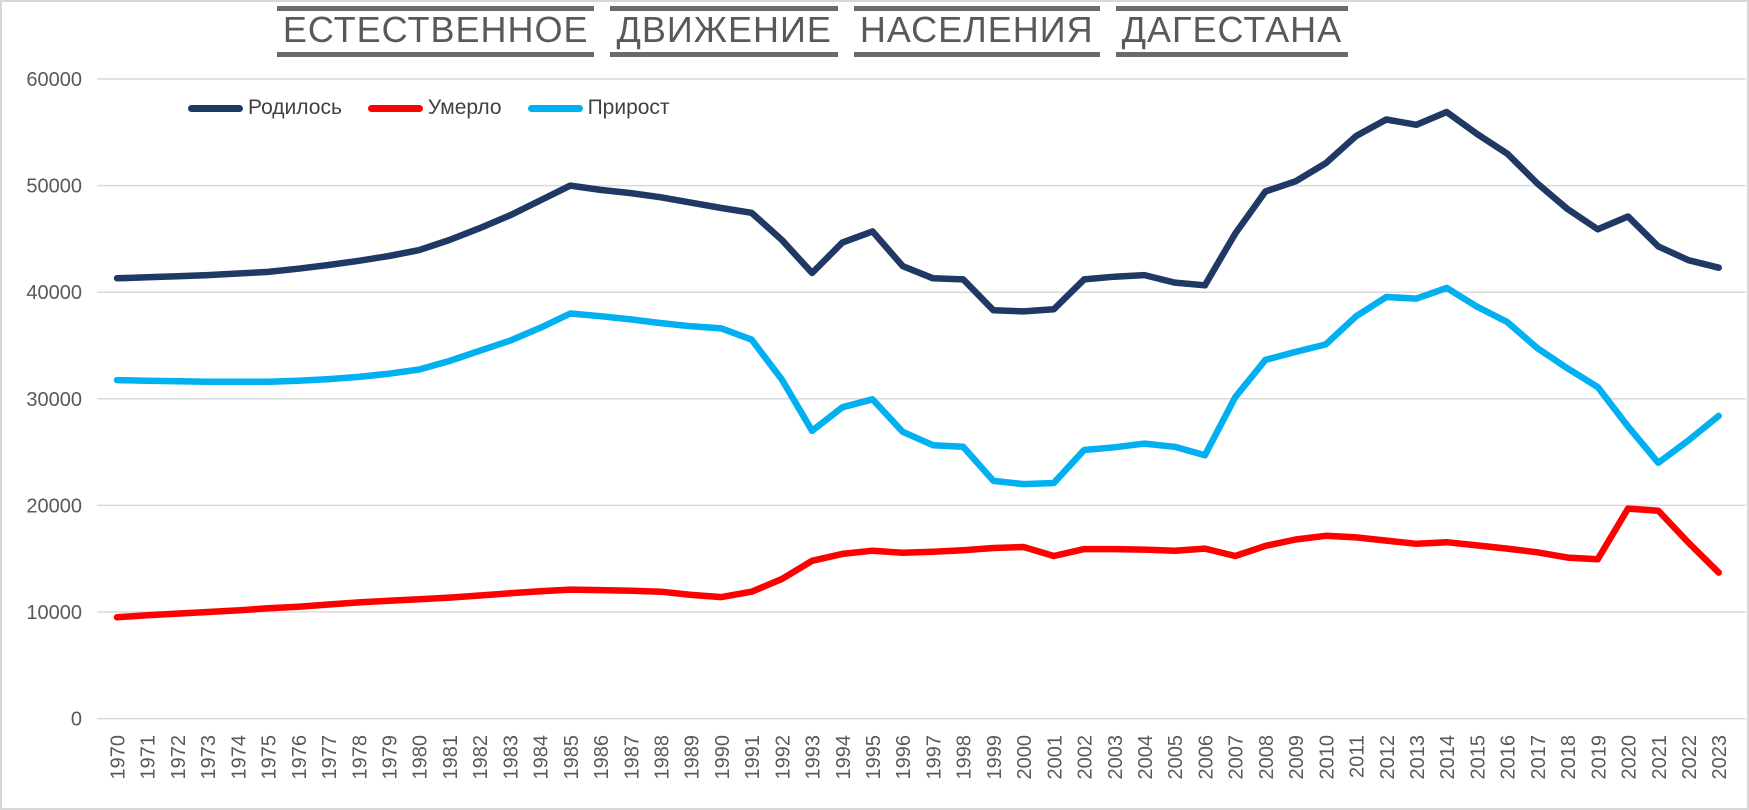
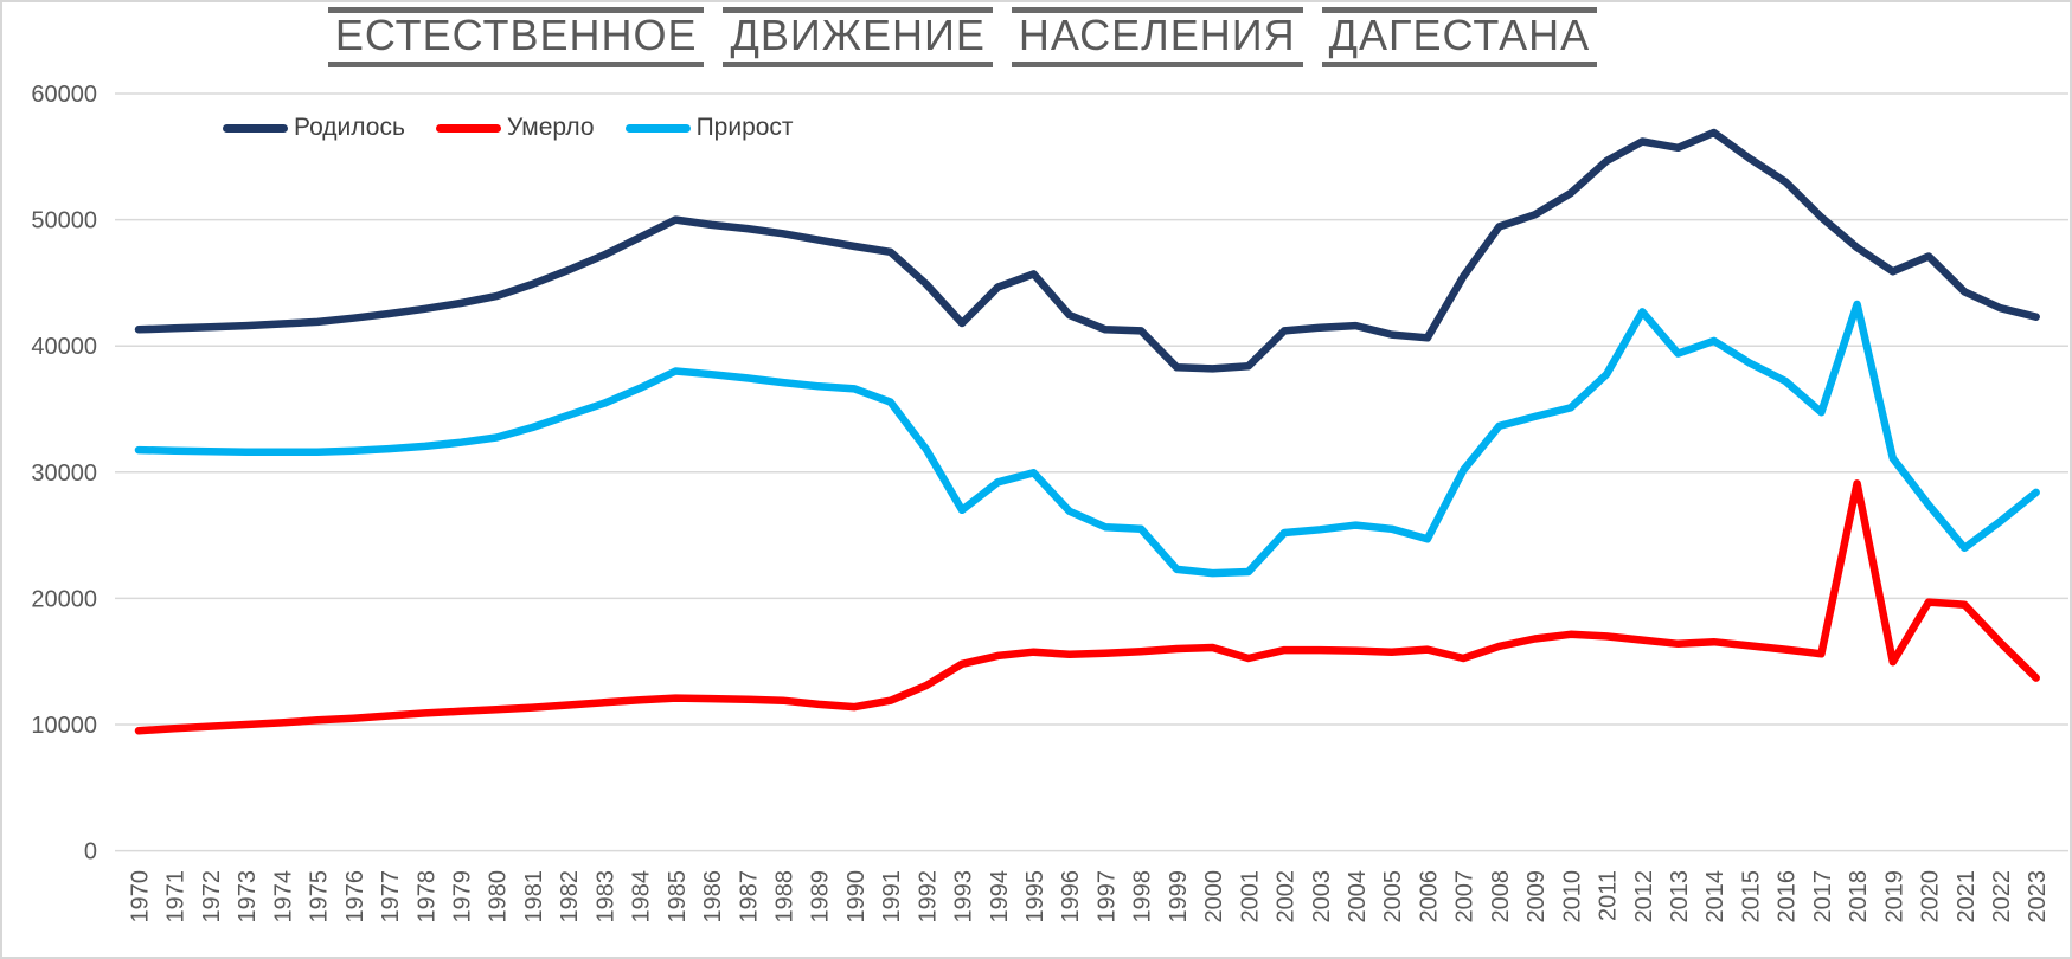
Прирост/2012: 39600 -> 42700
Умерло/2018: 15100 -> 29100
Прирост/2018: 32800 -> 43300
